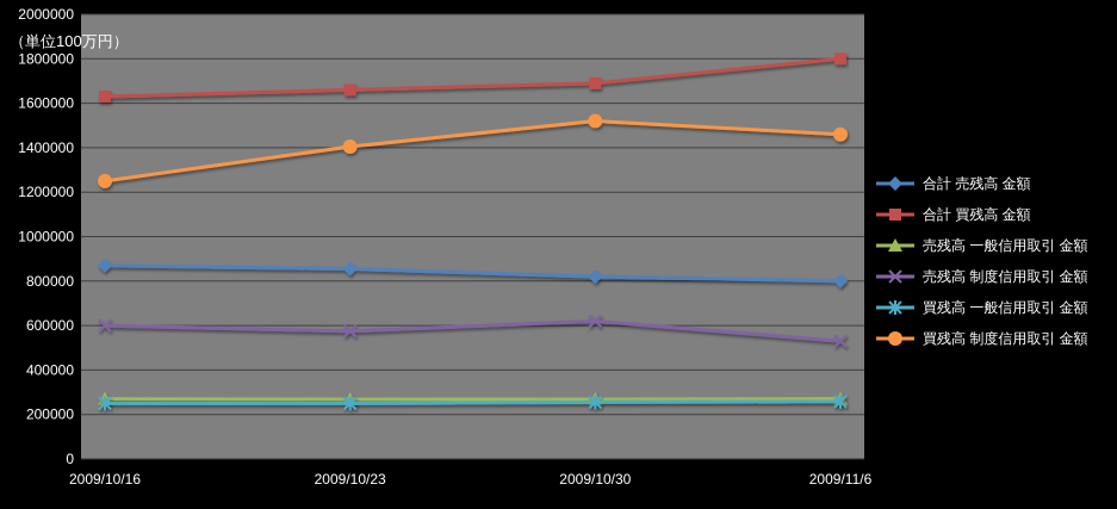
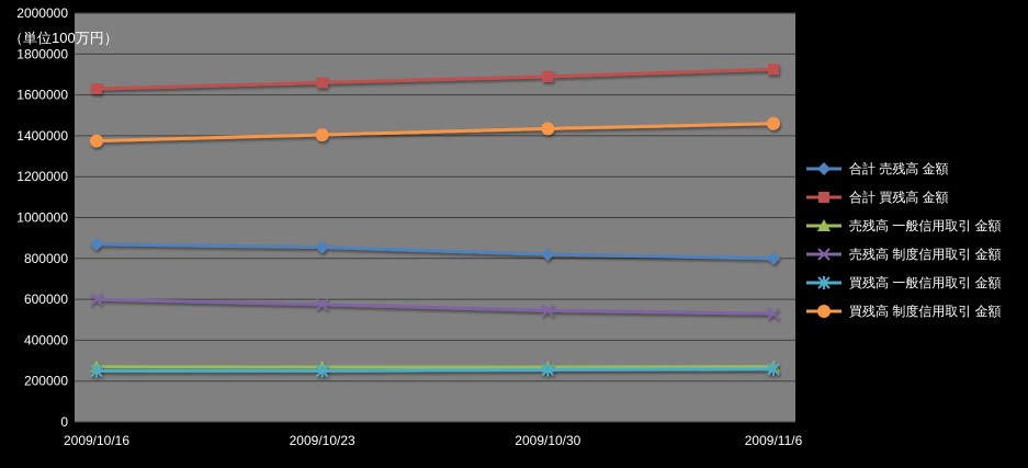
買残高 制度信用取引 金額/2009/10/16: 1250000 -> 1380000
売残高 制度信用取引 金額/2009/10/30: 620000 -> 540000
買残高 制度信用取引 金額/2009/10/30: 1520000 -> 1440000
合計 買残高 金額/2009/11/6: 1800000 -> 1720000
